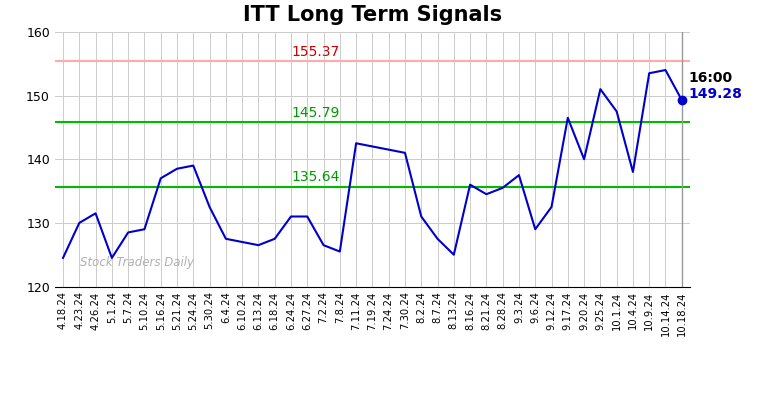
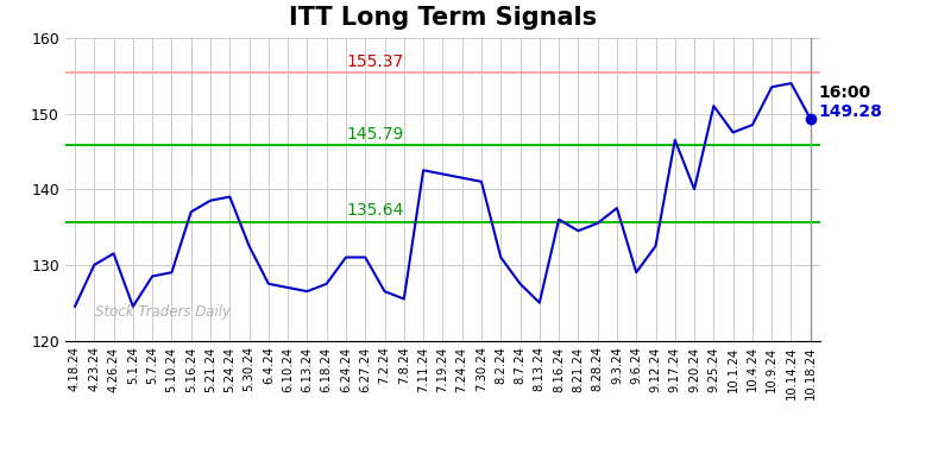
10.4.24: 138.0 -> 148.5
